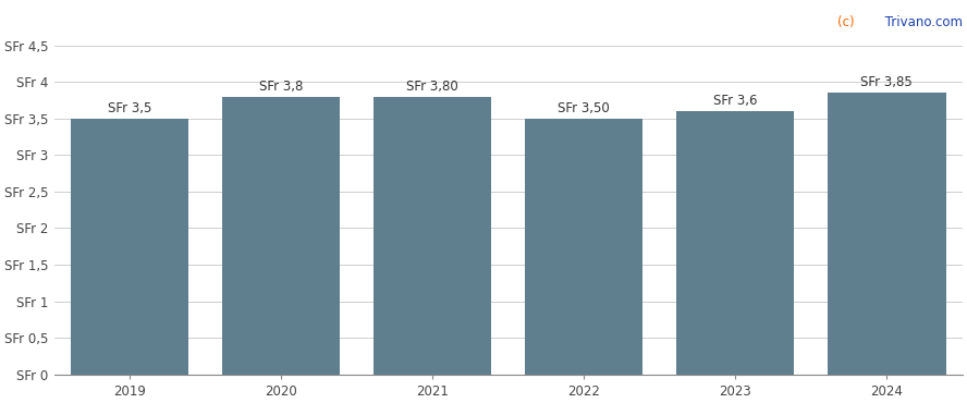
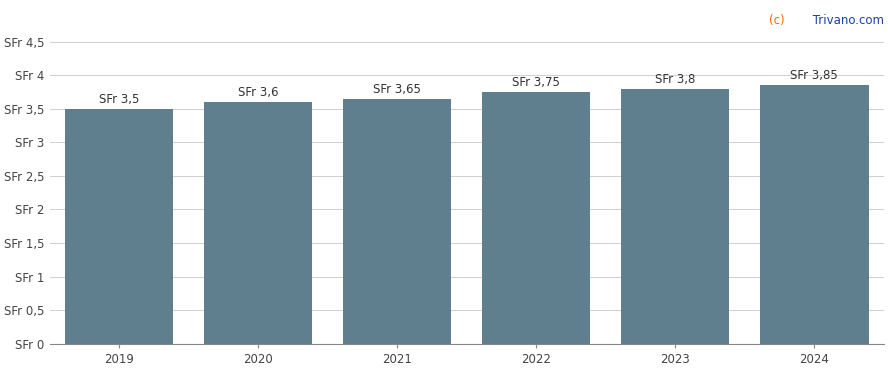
2020: 3,8 -> 3,6
2021: 3,80 -> 3,65
2022: 3,50 -> 3,75
2023: 3,6 -> 3,8
